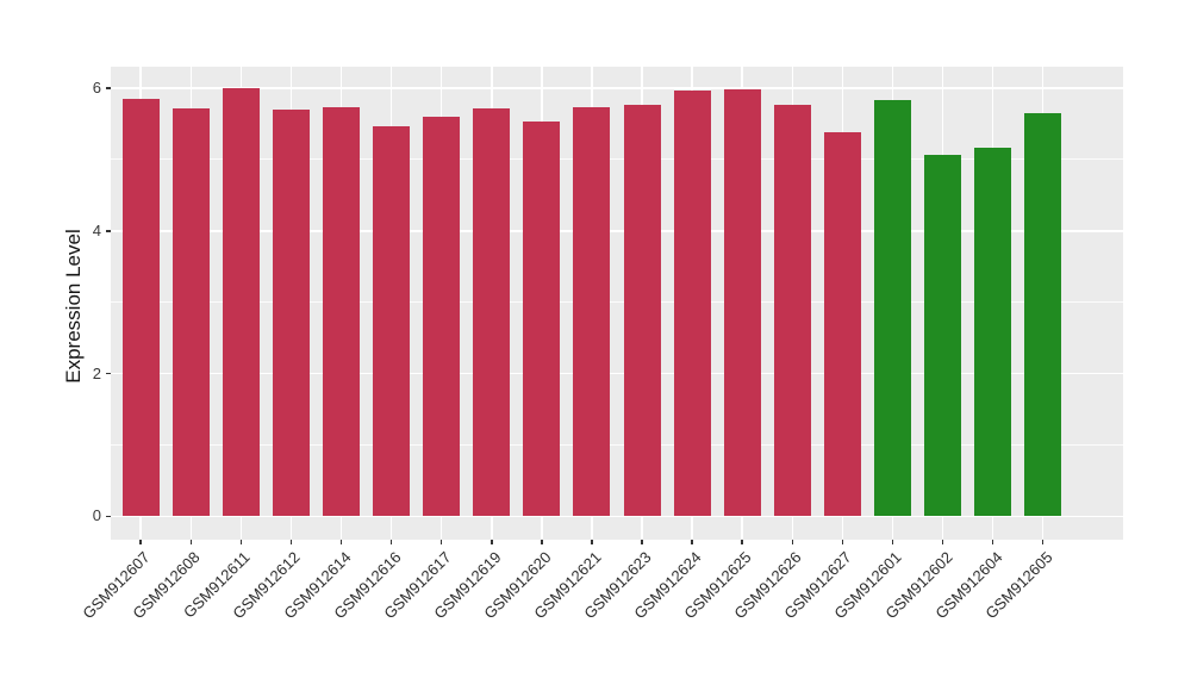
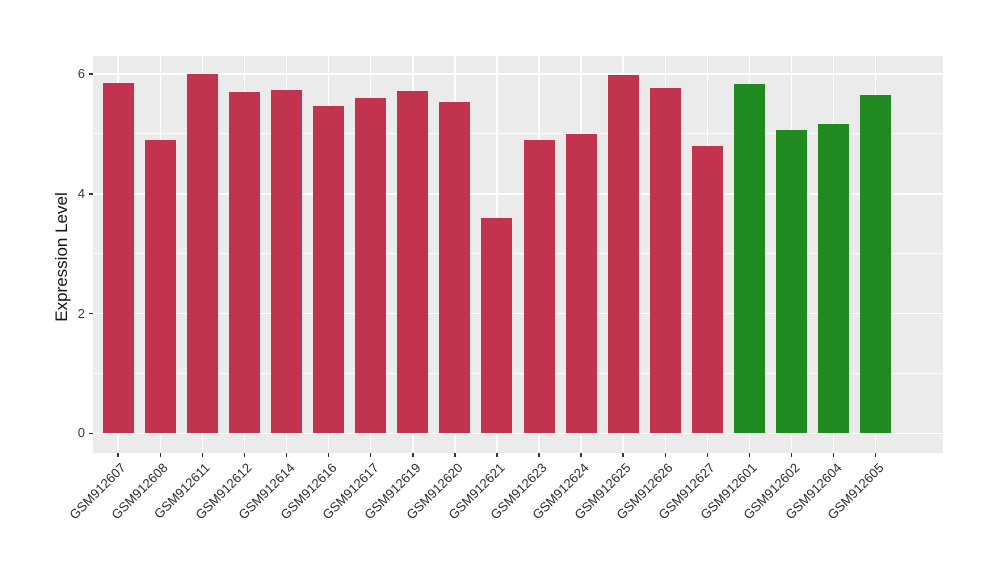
GSM912608: 5.7 -> 4.9
GSM912621: 5.7 -> 3.6
GSM912623: 5.8 -> 4.9
GSM912624: 6.0 -> 5.0
GSM912627: 5.4 -> 4.8
